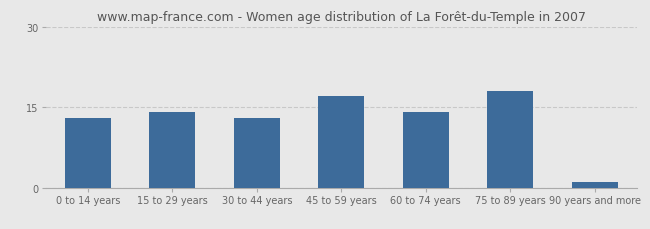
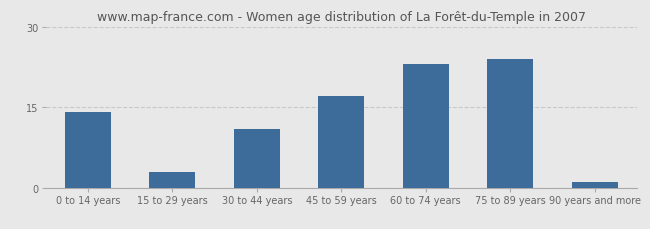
0 to 14 years: 13 -> 14
15 to 29 years: 14 -> 3
30 to 44 years: 13 -> 11
60 to 74 years: 14 -> 23
75 to 89 years: 18 -> 24
